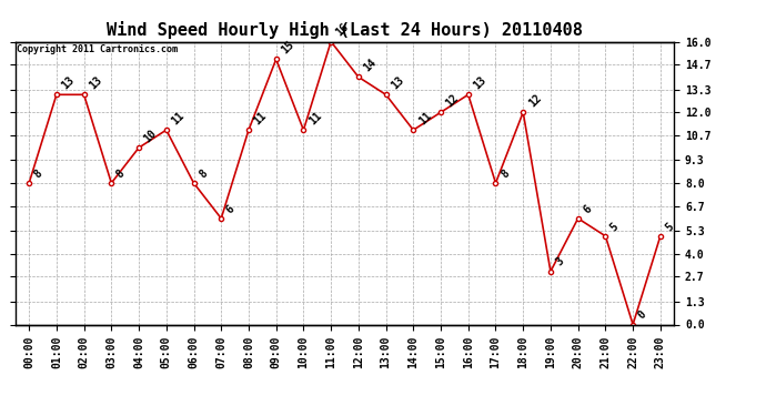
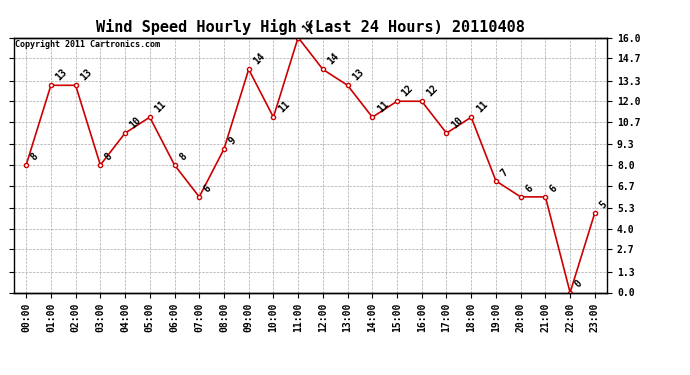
08:00: 11 -> 9
09:00: 15 -> 14
16:00: 13 -> 12
17:00: 8 -> 10
18:00: 12 -> 11
19:00: 3 -> 7
21:00: 5 -> 6
